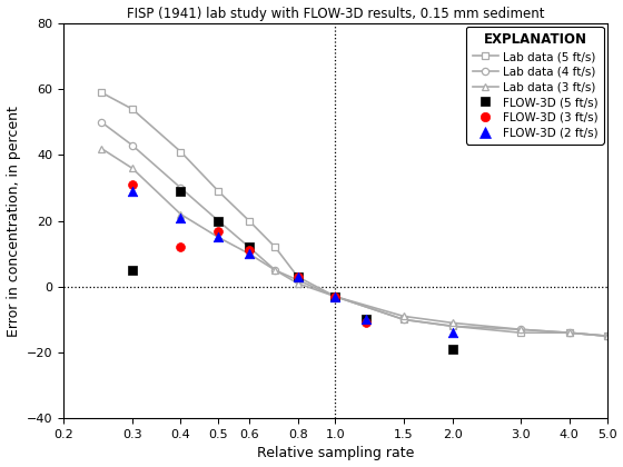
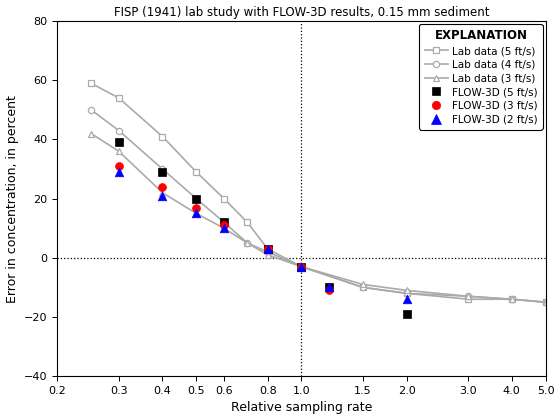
FLOW-3D (5 ft/s)/0.3: 5 -> 39
FLOW-3D (3 ft/s)/0.4: 12 -> 24
